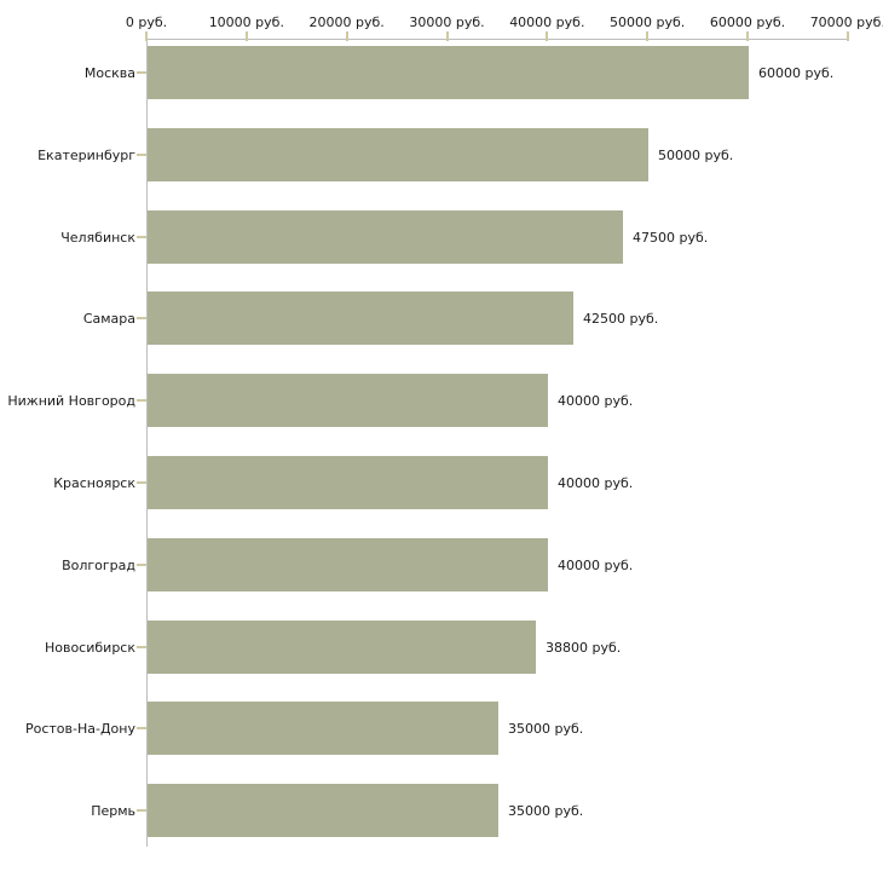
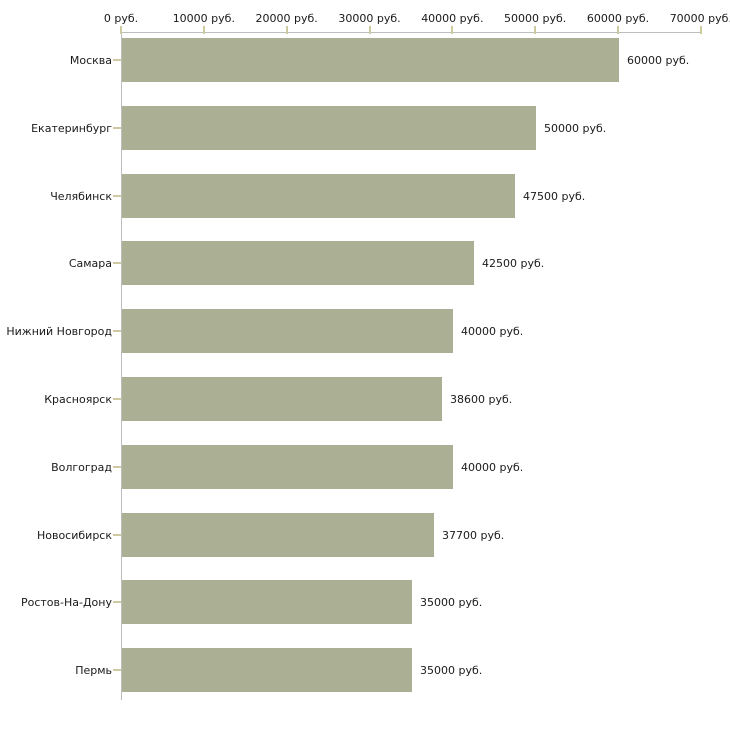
Красноярск: 40000 -> 38600
Новосибирск: 38800 -> 37700
